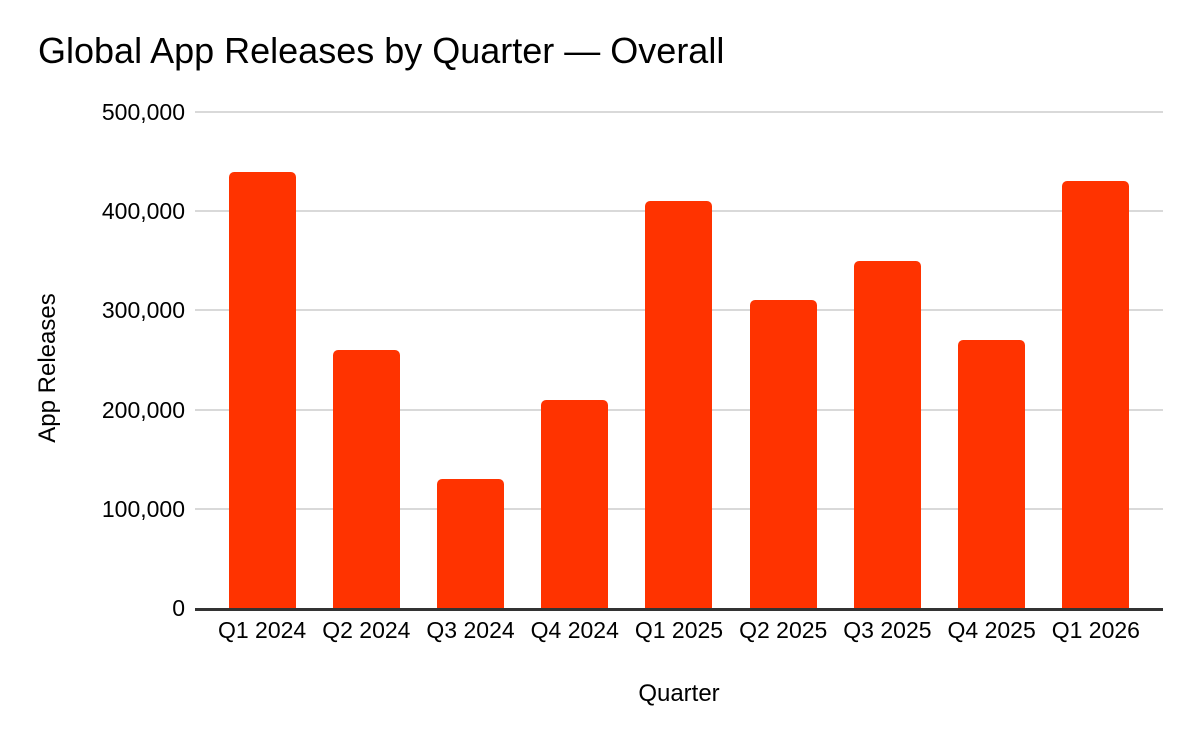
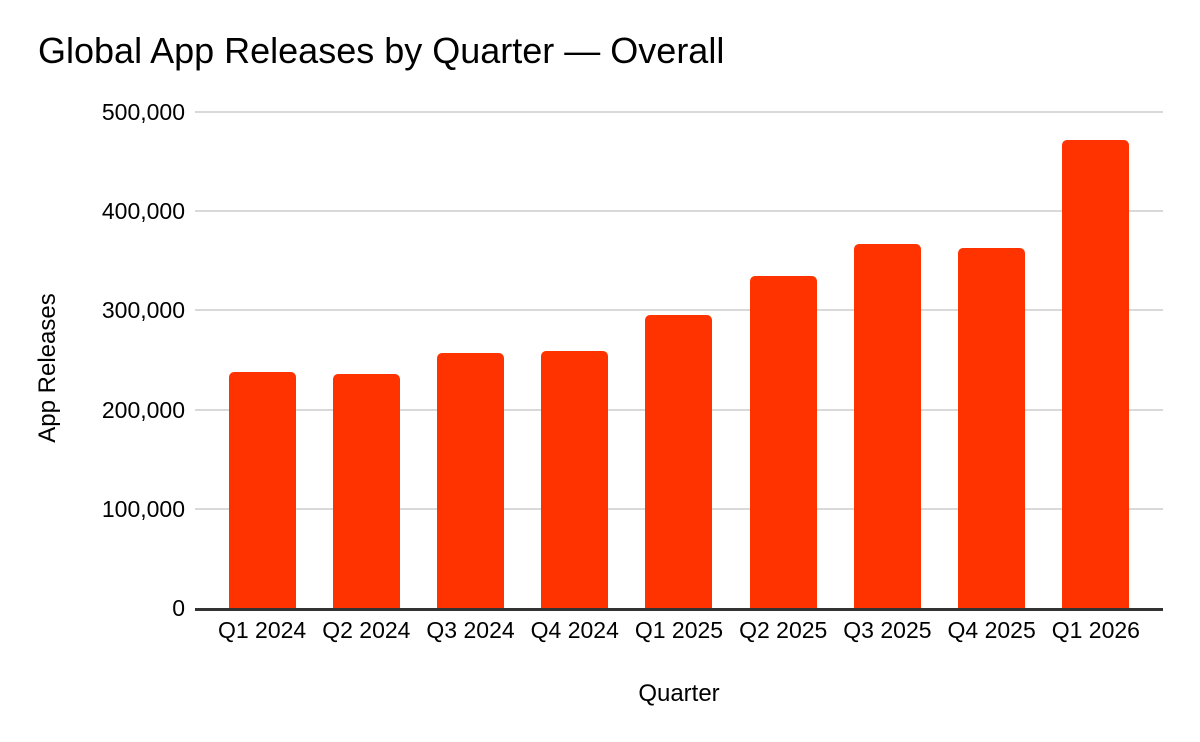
Q1 2024: 440000 -> 240000
Q2 2024: 260000 -> 240000
Q3 2024: 130000 -> 260000
Q4 2024: 210000 -> 260000
Q1 2025: 410000 -> 300000
Q2 2025: 310000 -> 340000
Q3 2025: 350000 -> 370000
Q4 2025: 270000 -> 360000
Q1 2026: 430000 -> 470000
